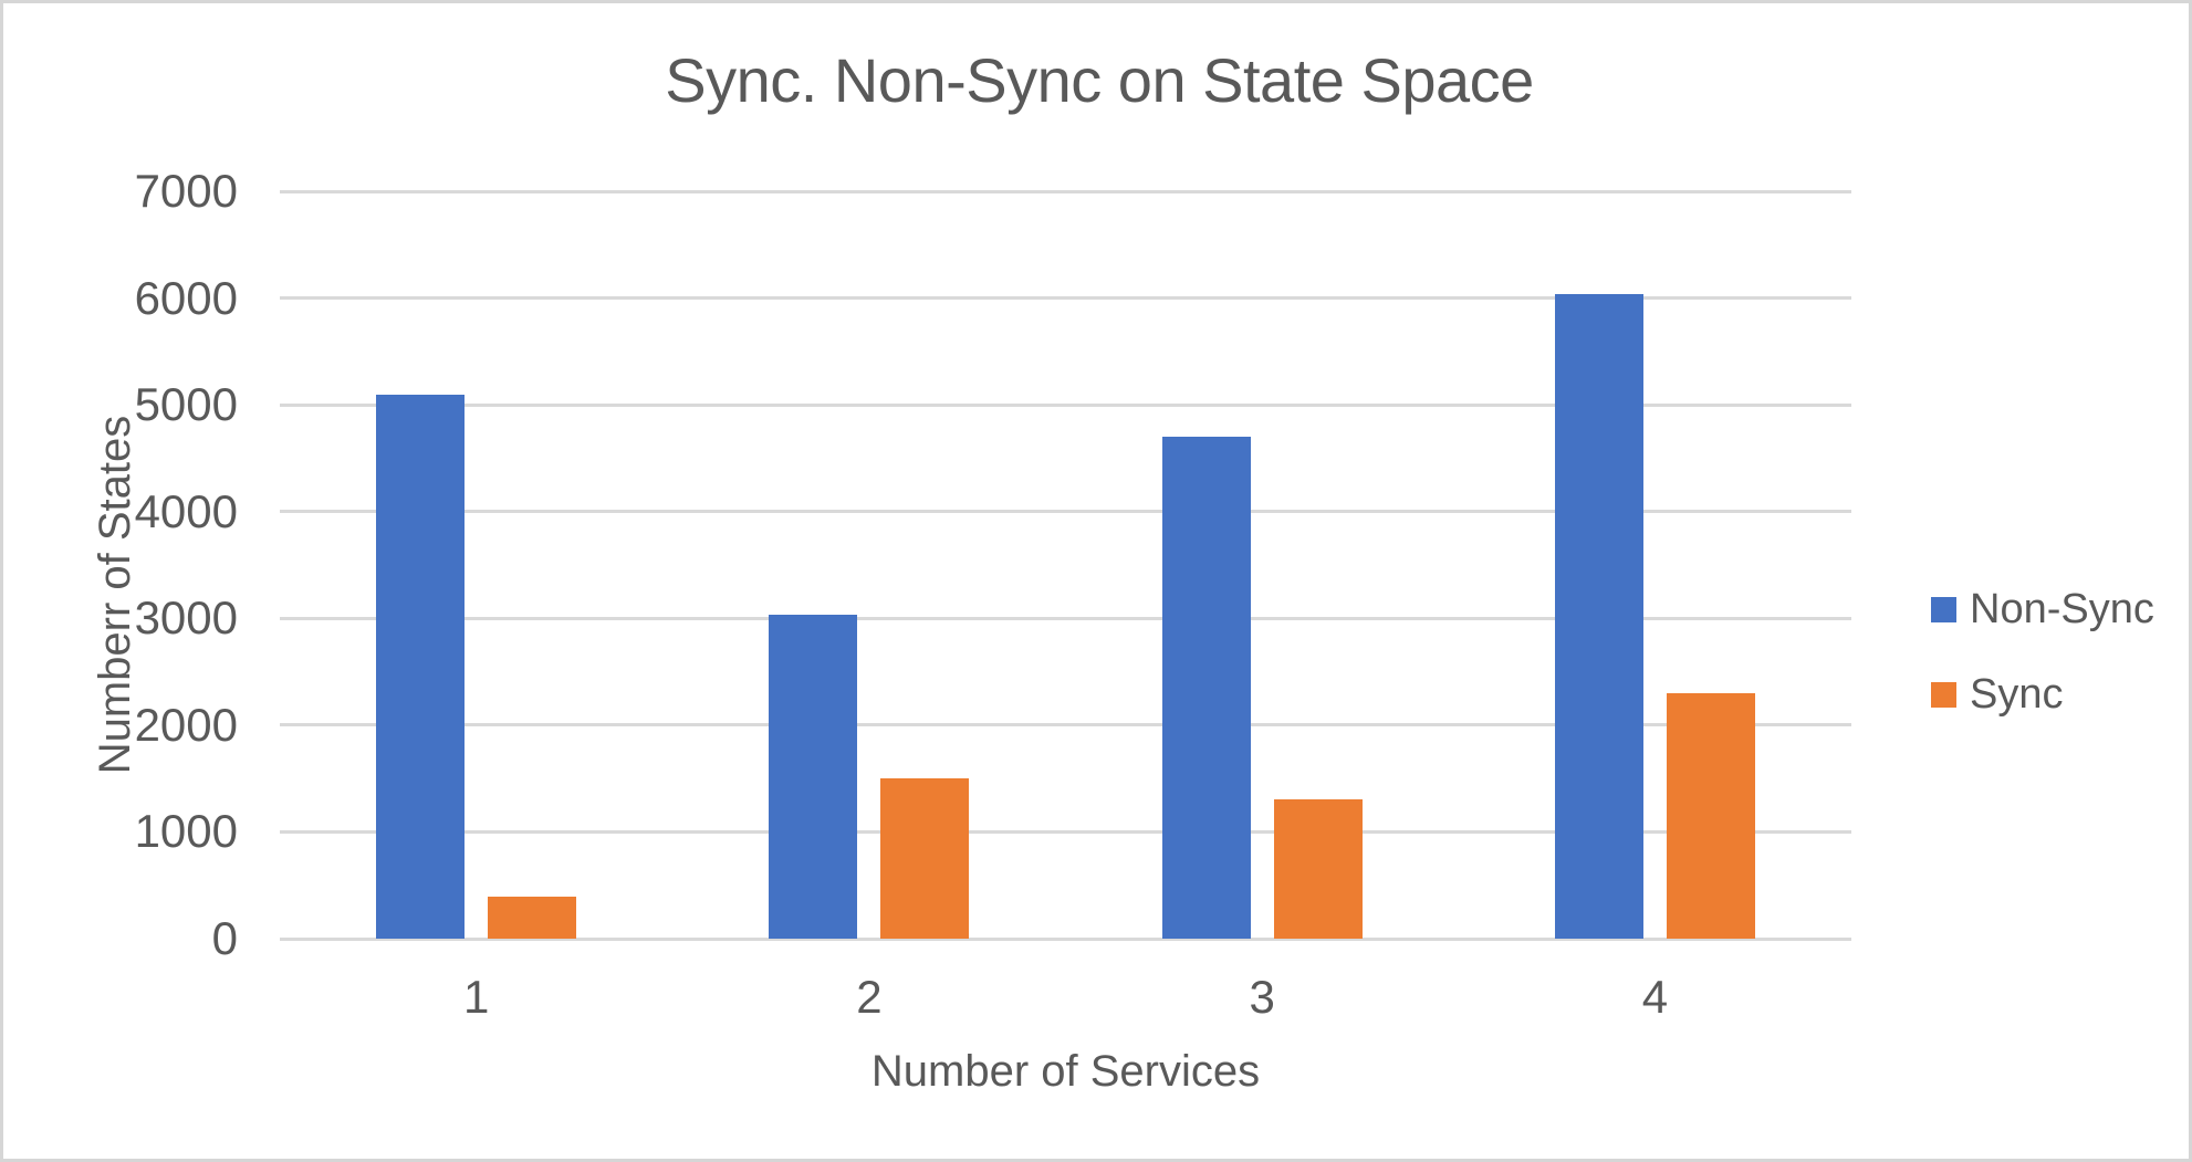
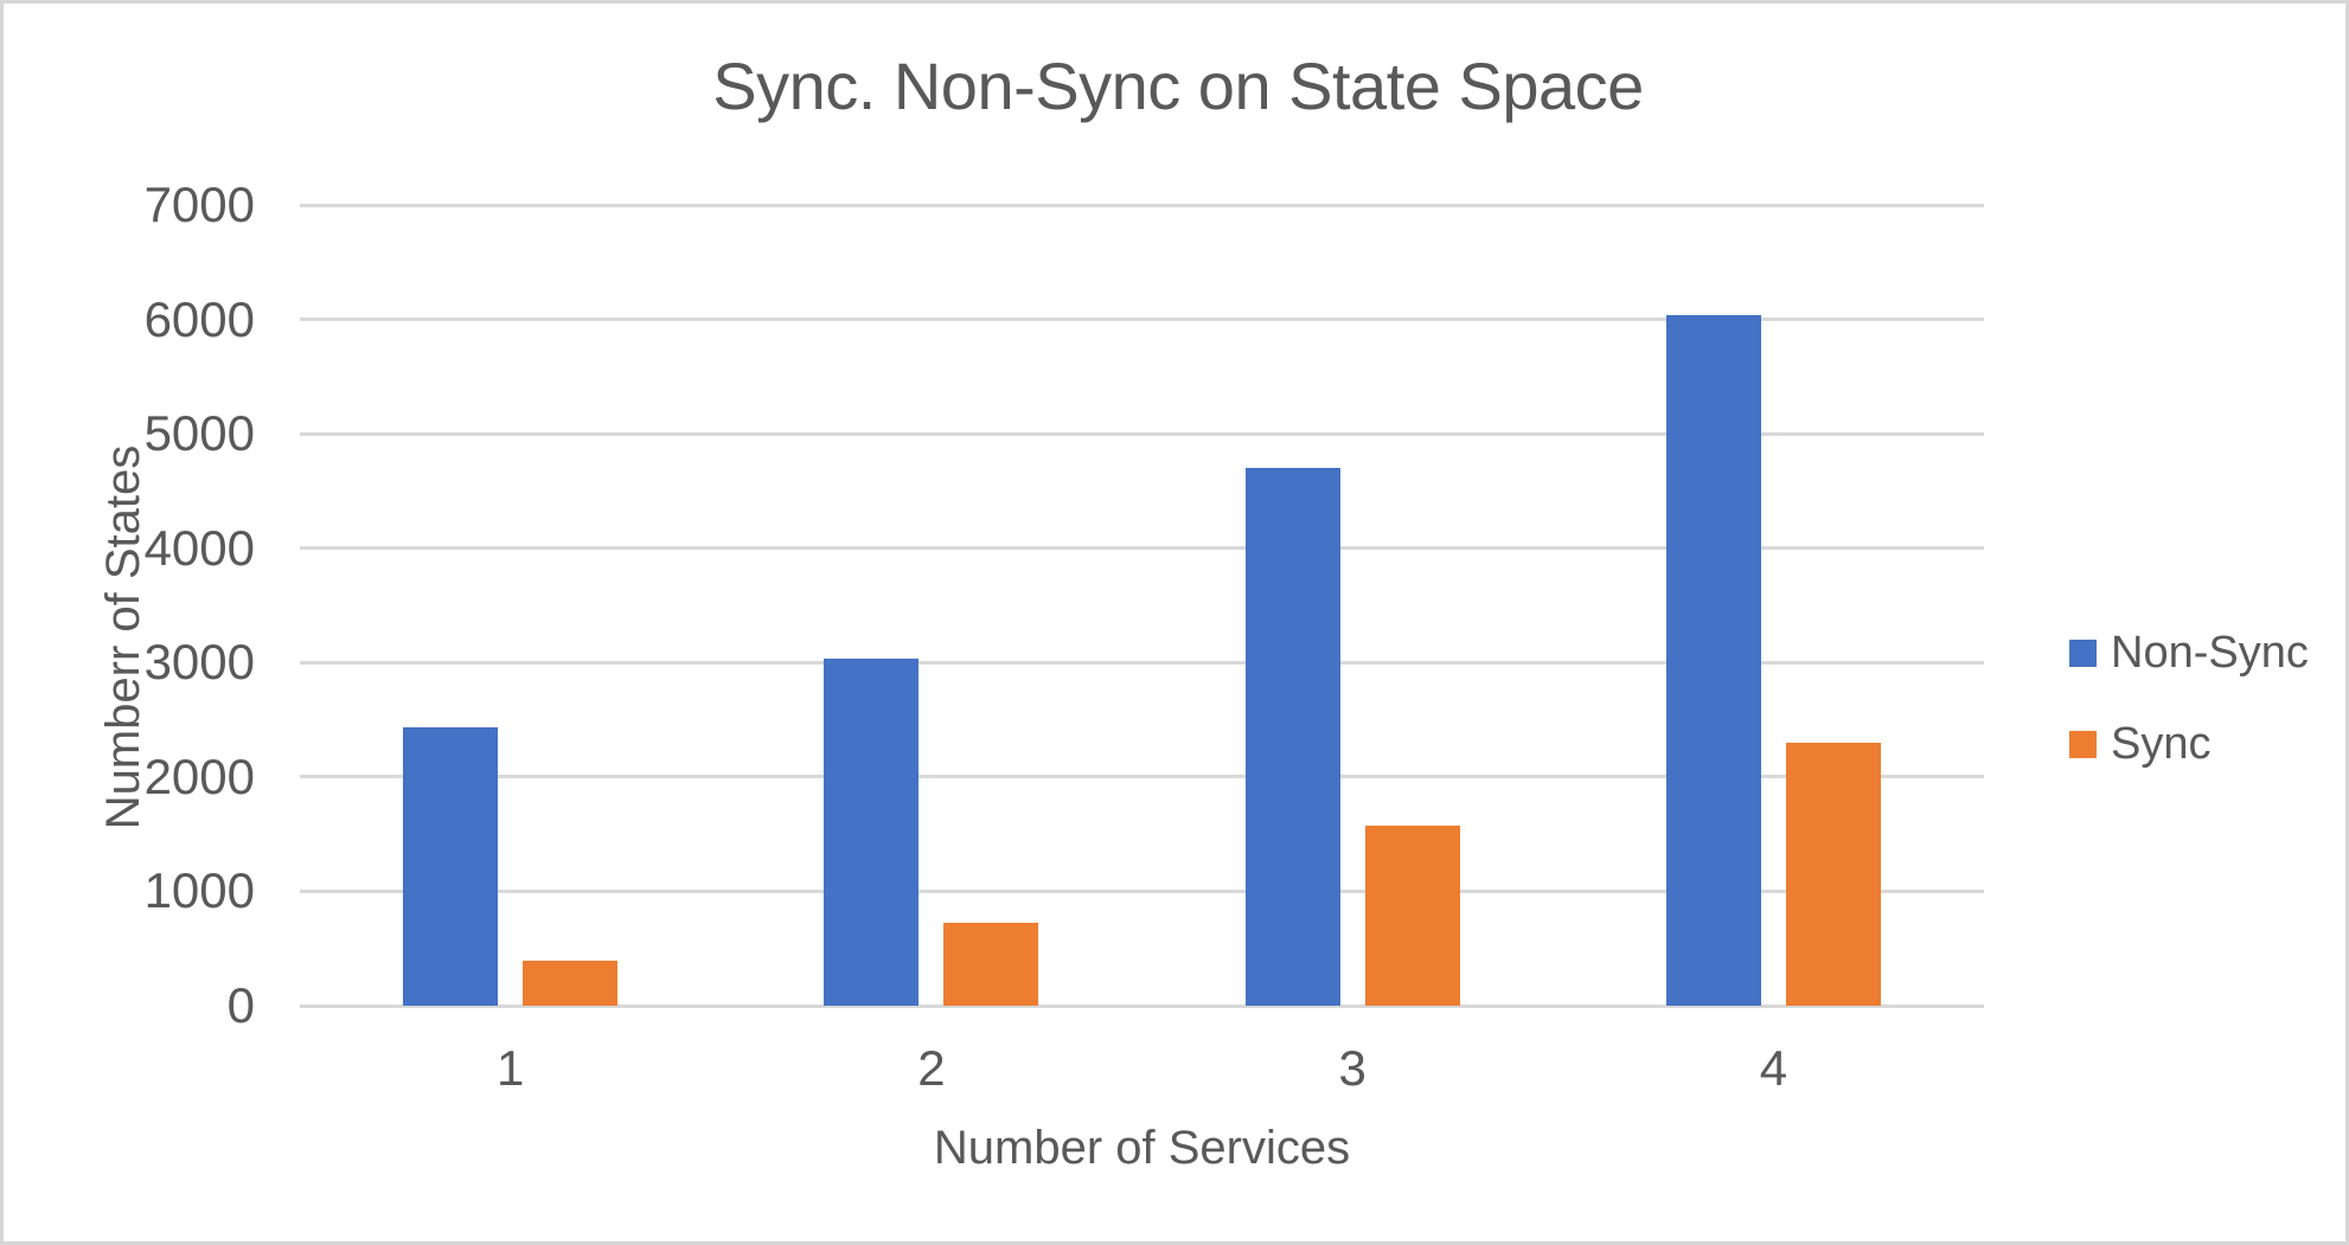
Non-Sync/1: 5100 -> 2400
Sync/2: 1500 -> 700
Sync/3: 1300 -> 1600
